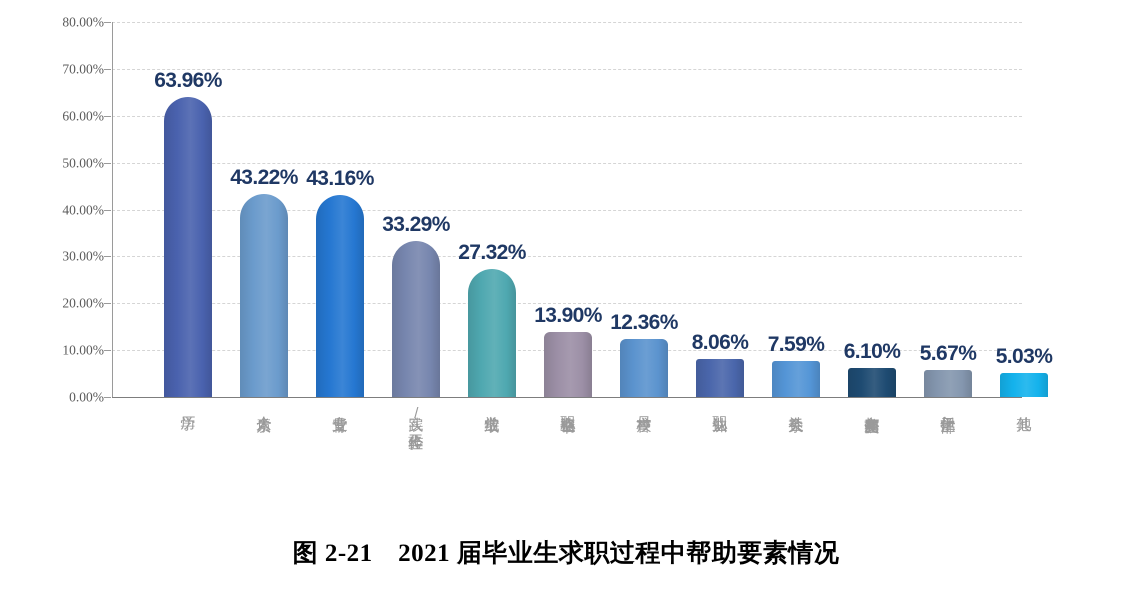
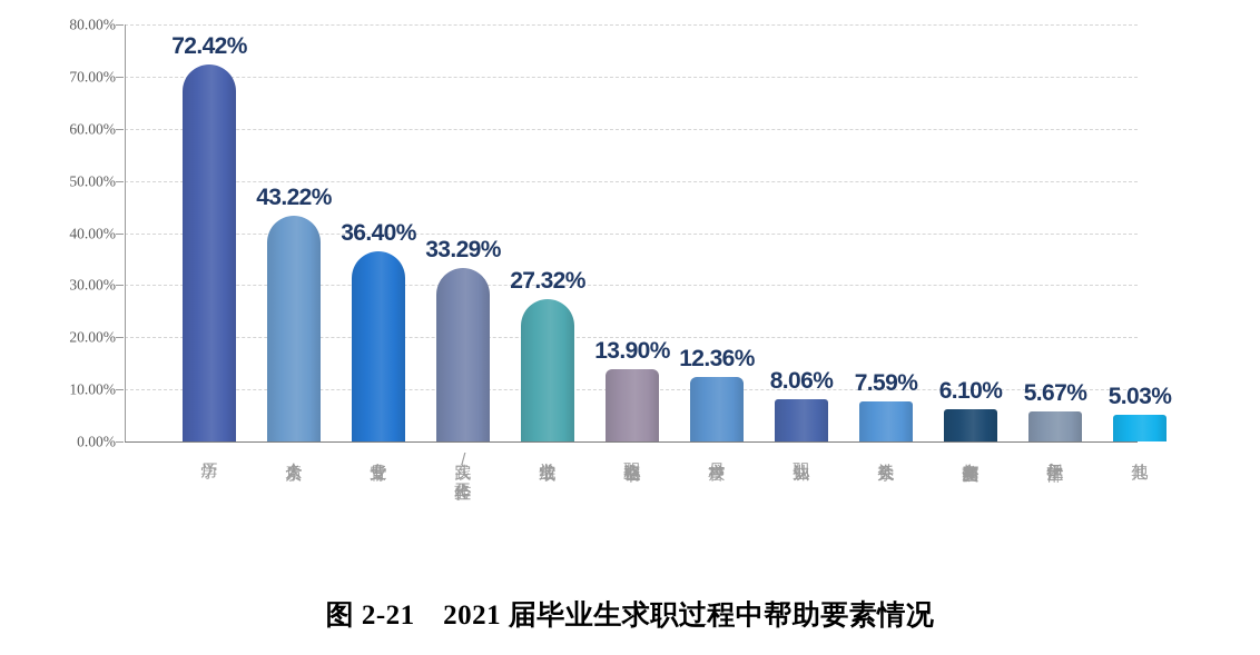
学历: 63.96% -> 72.42%
专业背景: 43.16% -> 36.40%
